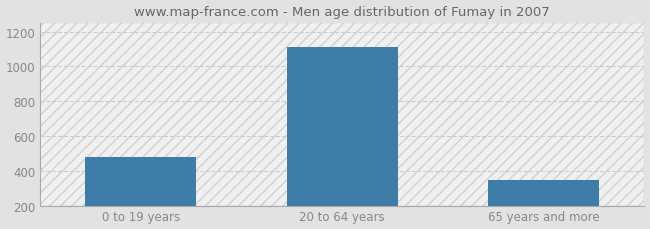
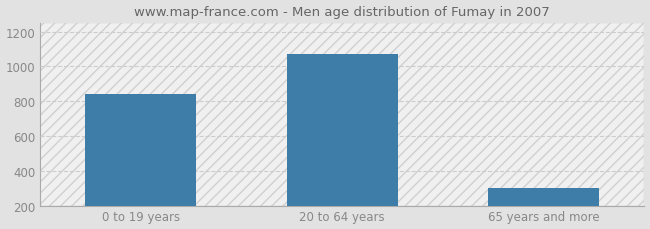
0 to 19 years: 480 -> 840
20 to 64 years: 1110 -> 1070
65 years and more: 340 -> 300
